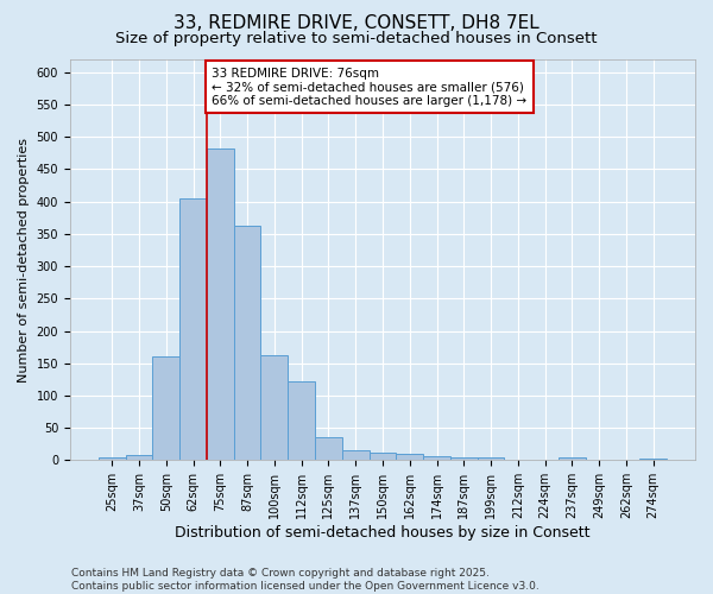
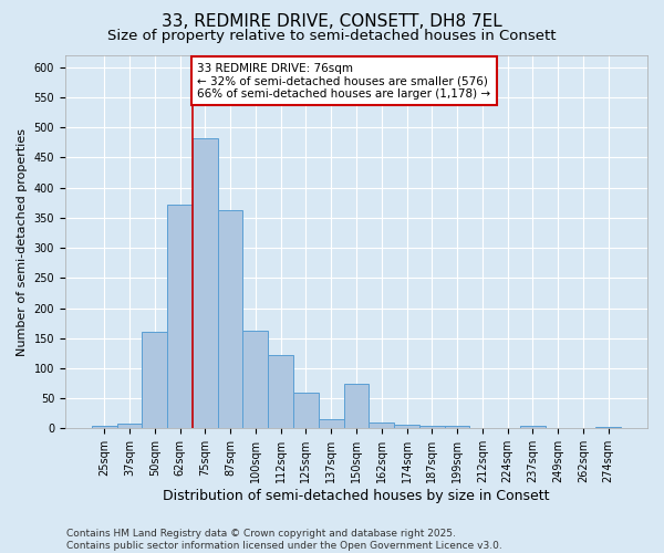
62sqm: 405 -> 372
125sqm: 35 -> 60
150sqm: 11 -> 74
